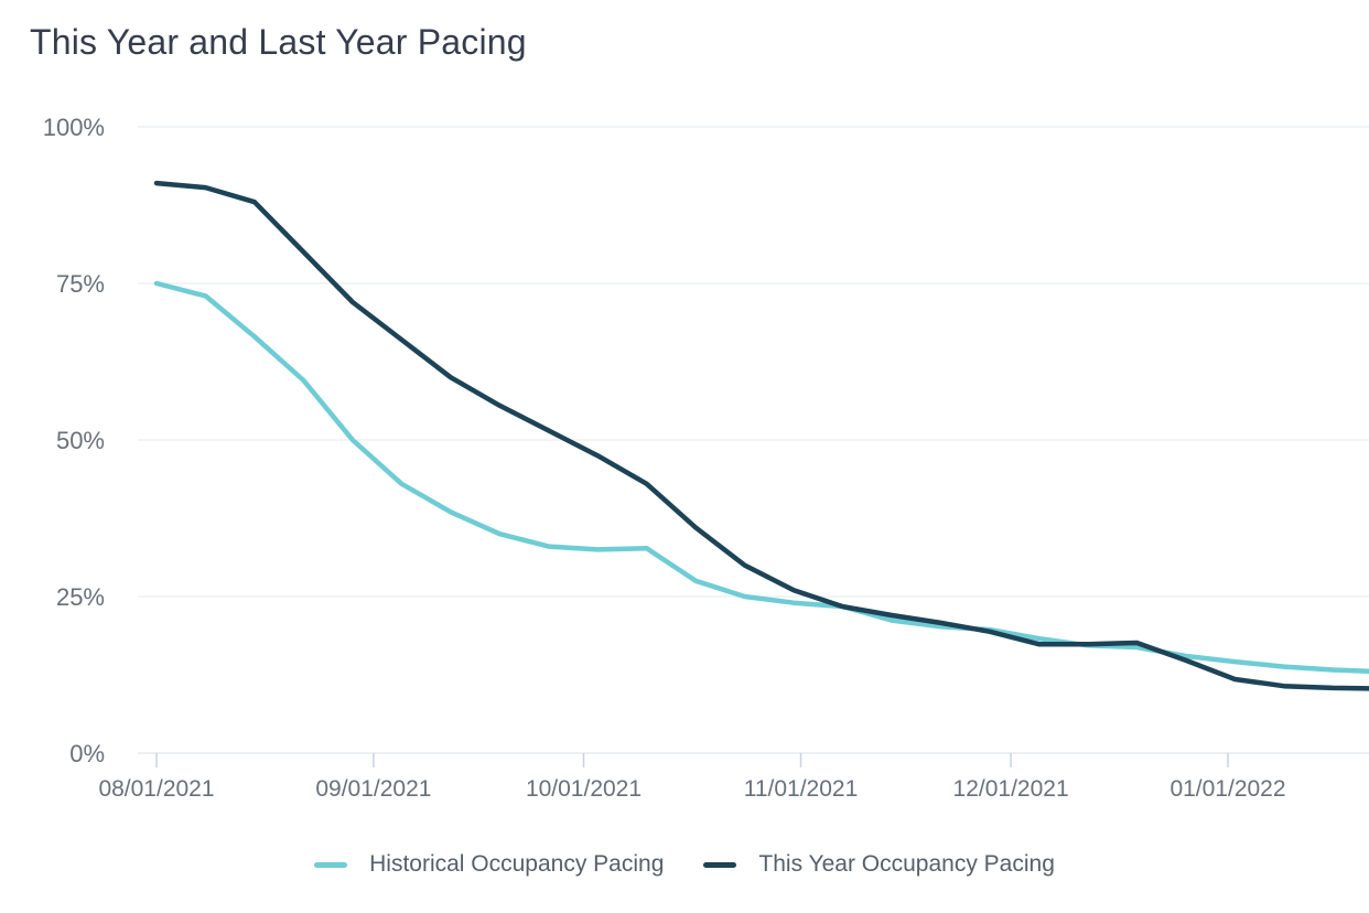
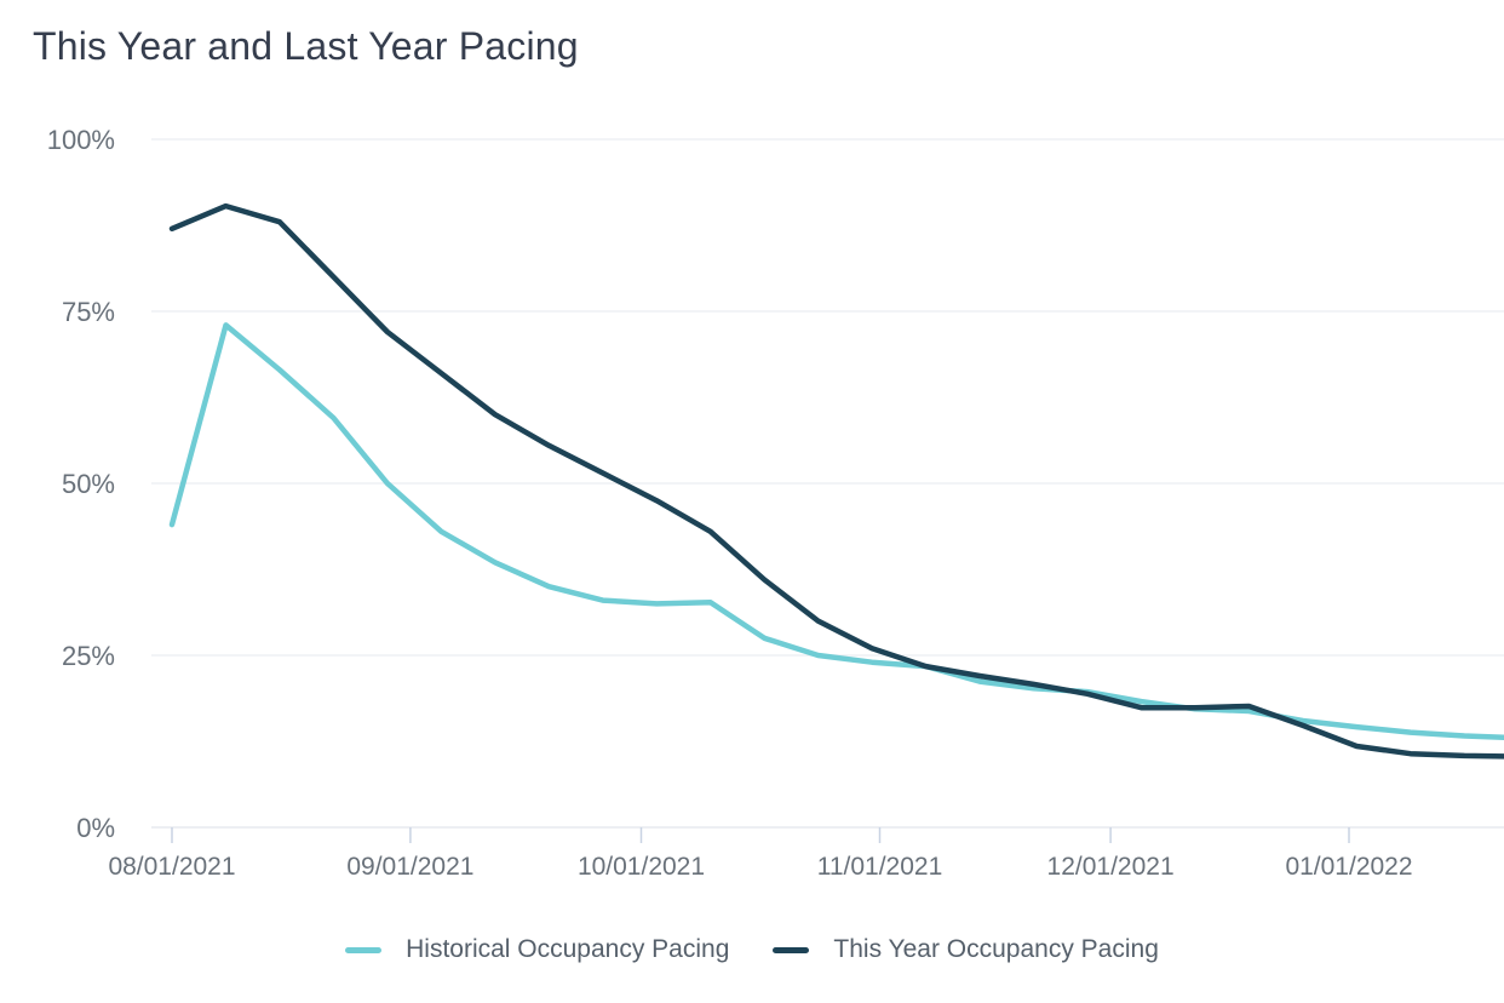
Historical Occupancy Pacing/08/01/2021: 75% -> 44%
This Year Occupancy Pacing/08/01/2021: 91% -> 87%
